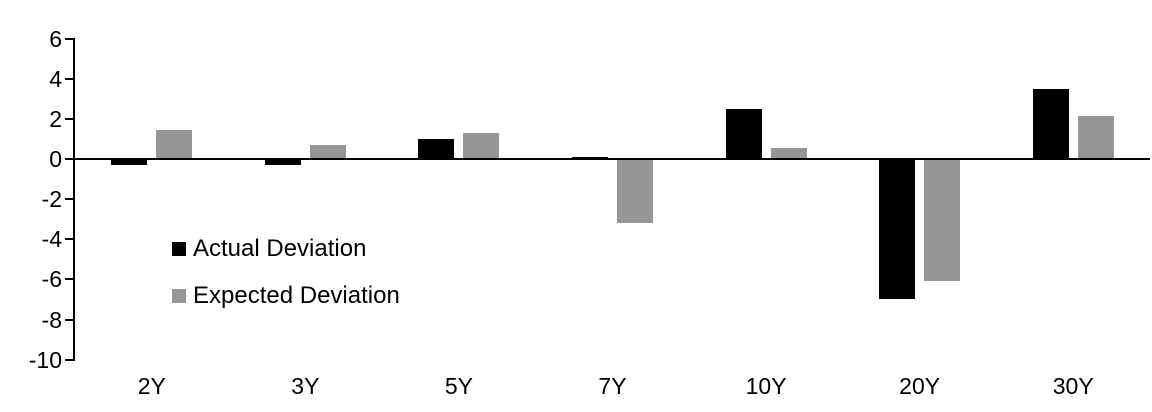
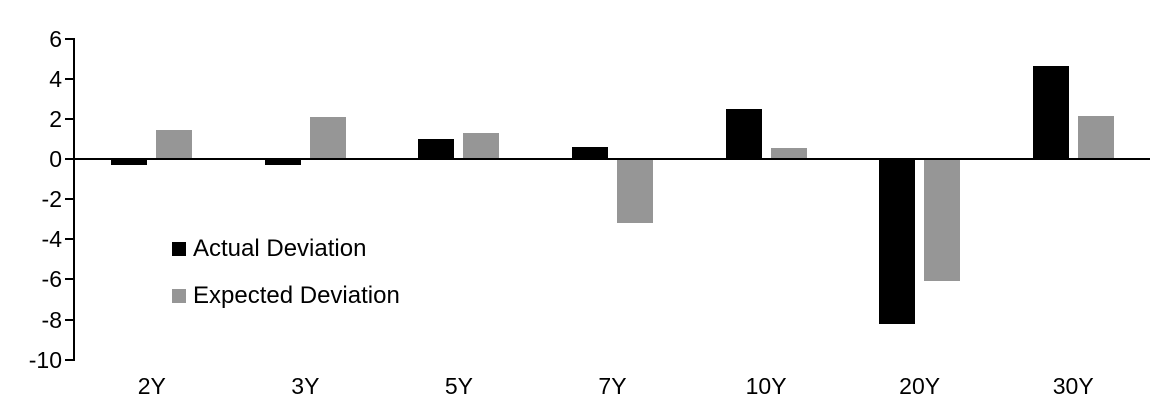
Expected Deviation/3Y: 0.7 -> 2.1
Actual Deviation/7Y: 0.1 -> 0.6
Actual Deviation/20Y: -7.0 -> -8.2
Actual Deviation/30Y: 3.5 -> 4.7
